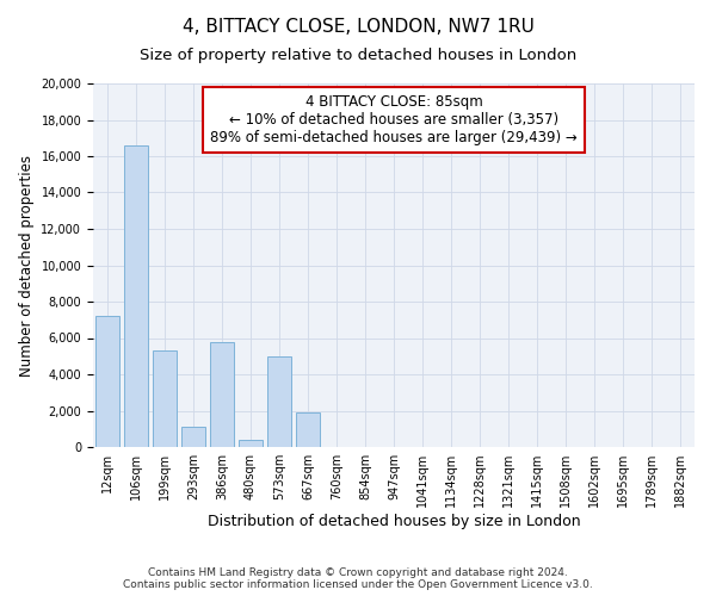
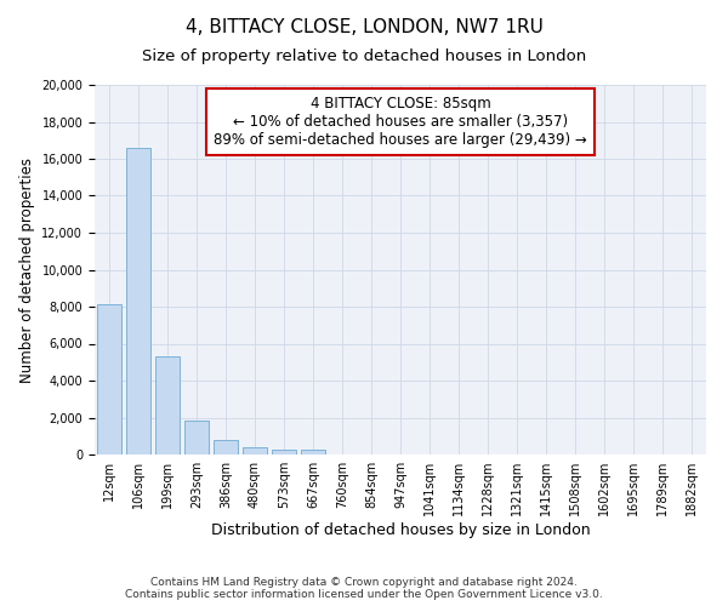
12sqm: 7,200 -> 8,100
293sqm: 1,100 -> 1,800
386sqm: 5,800 -> 800
573sqm: 5,000 -> 300
667sqm: 1,900 -> 200
